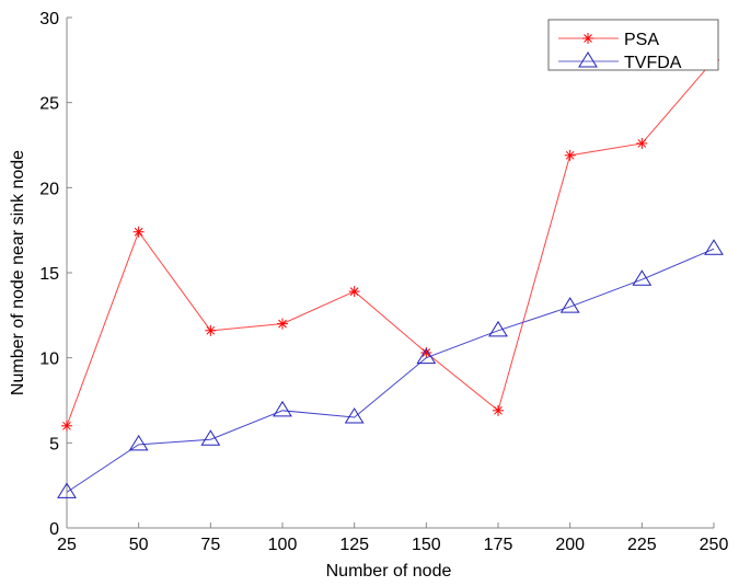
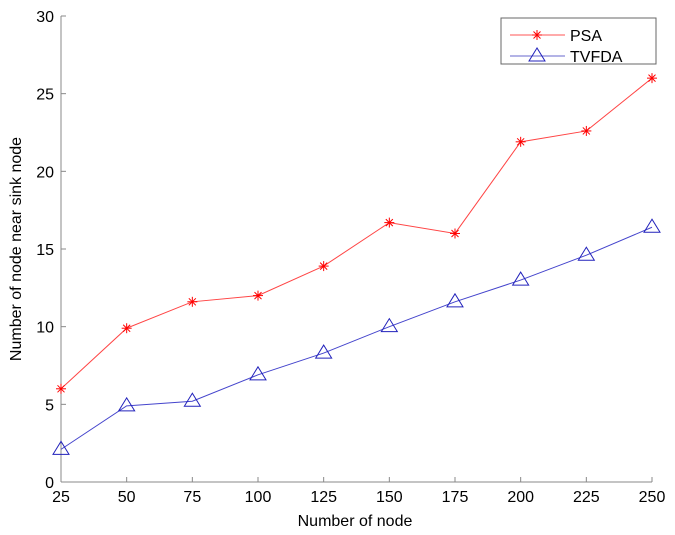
PSA/50: 17.4 -> 9.9
TVFDA/125: 6.5 -> 8.3
PSA/150: 10.3 -> 16.7
PSA/175: 6.9 -> 16.0
PSA/250: 27.5 -> 26.0
